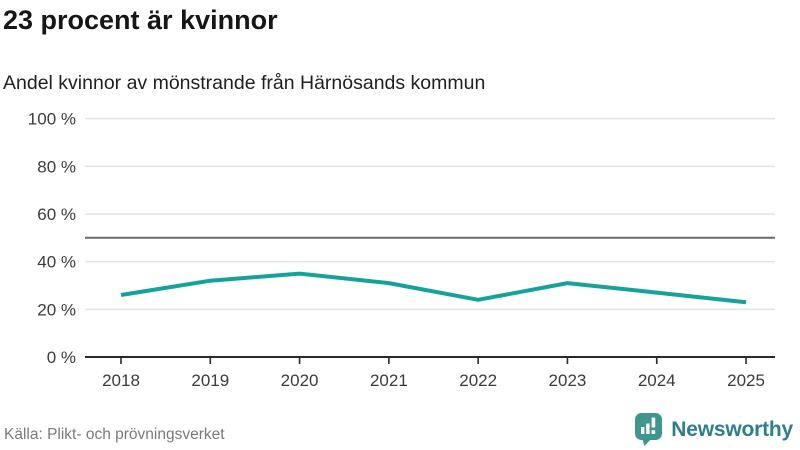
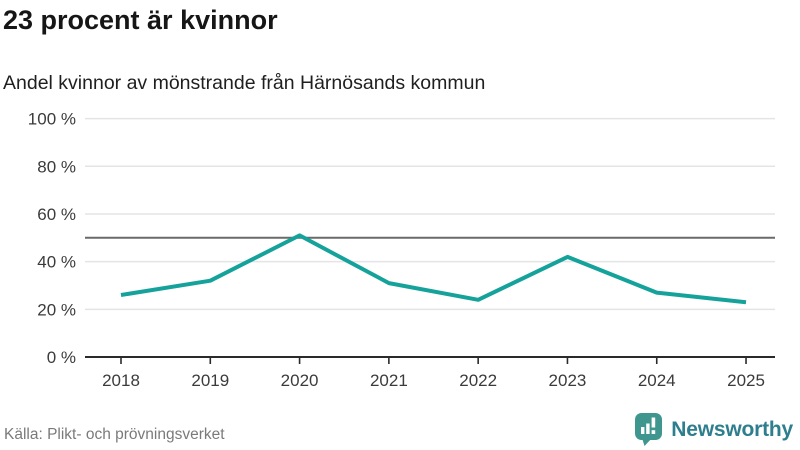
2020: 35% -> 51%
2023: 31% -> 42%
